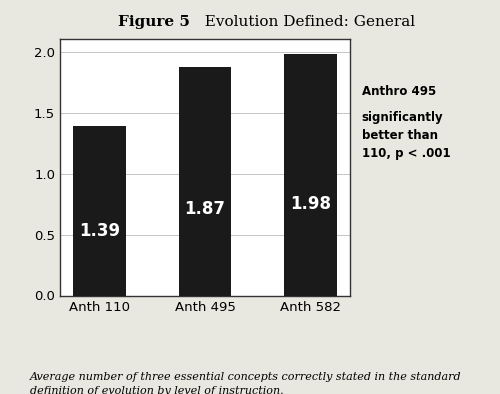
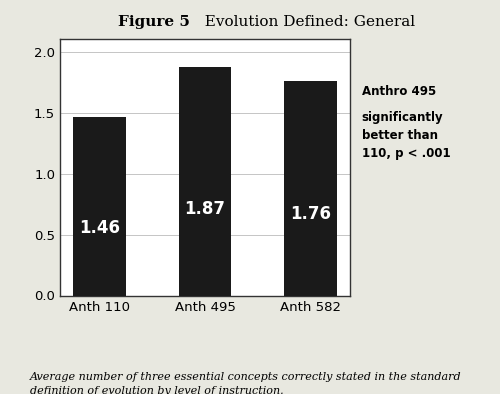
Anth 110: 1.39 -> 1.46
Anth 582: 1.98 -> 1.76
